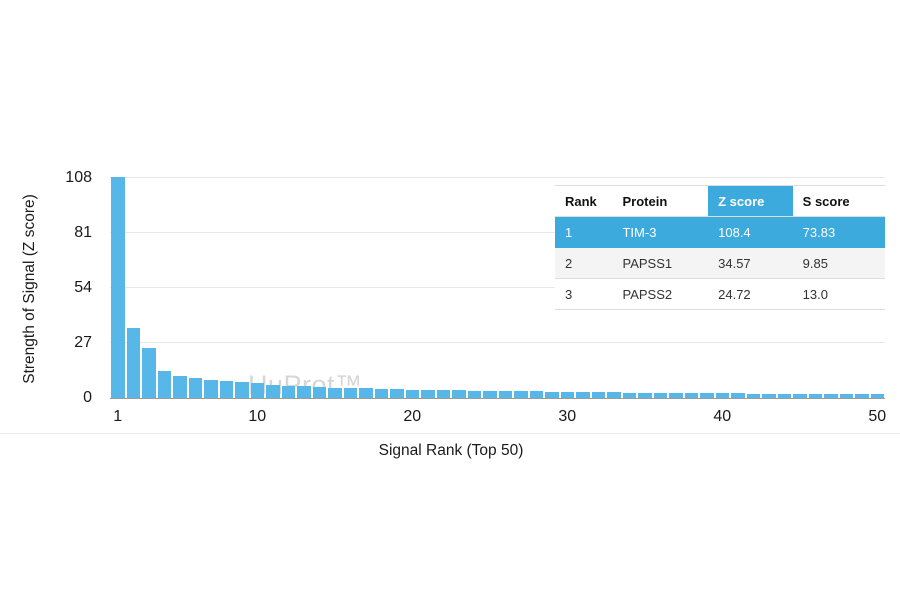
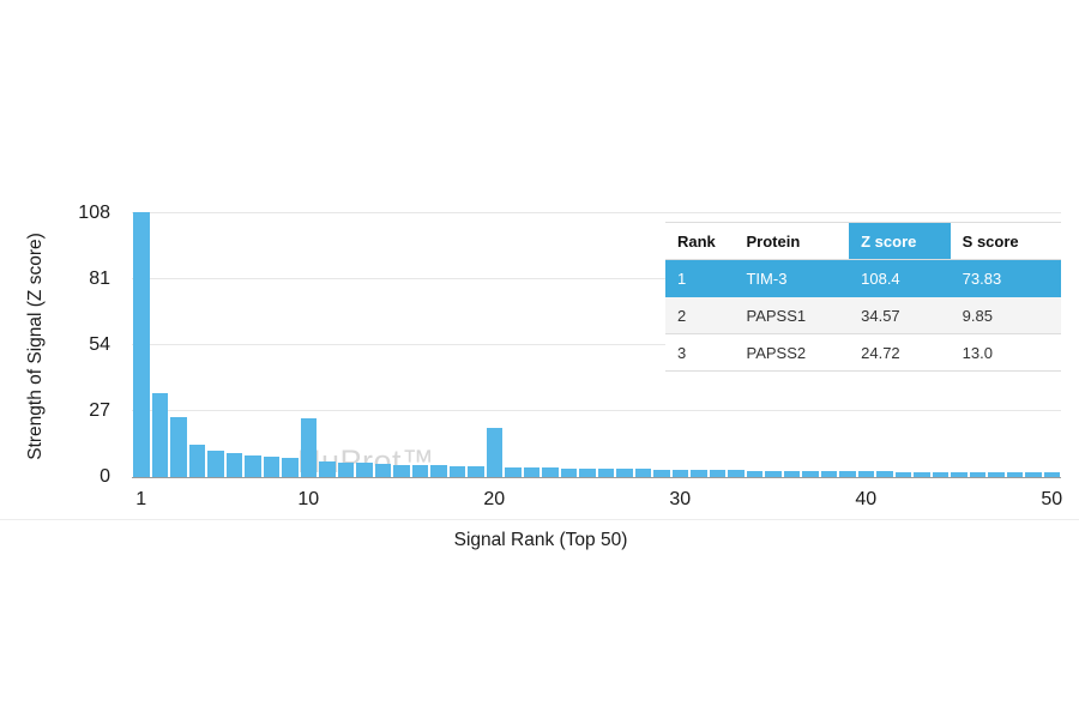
10: 7 -> 24
20: 4 -> 20
